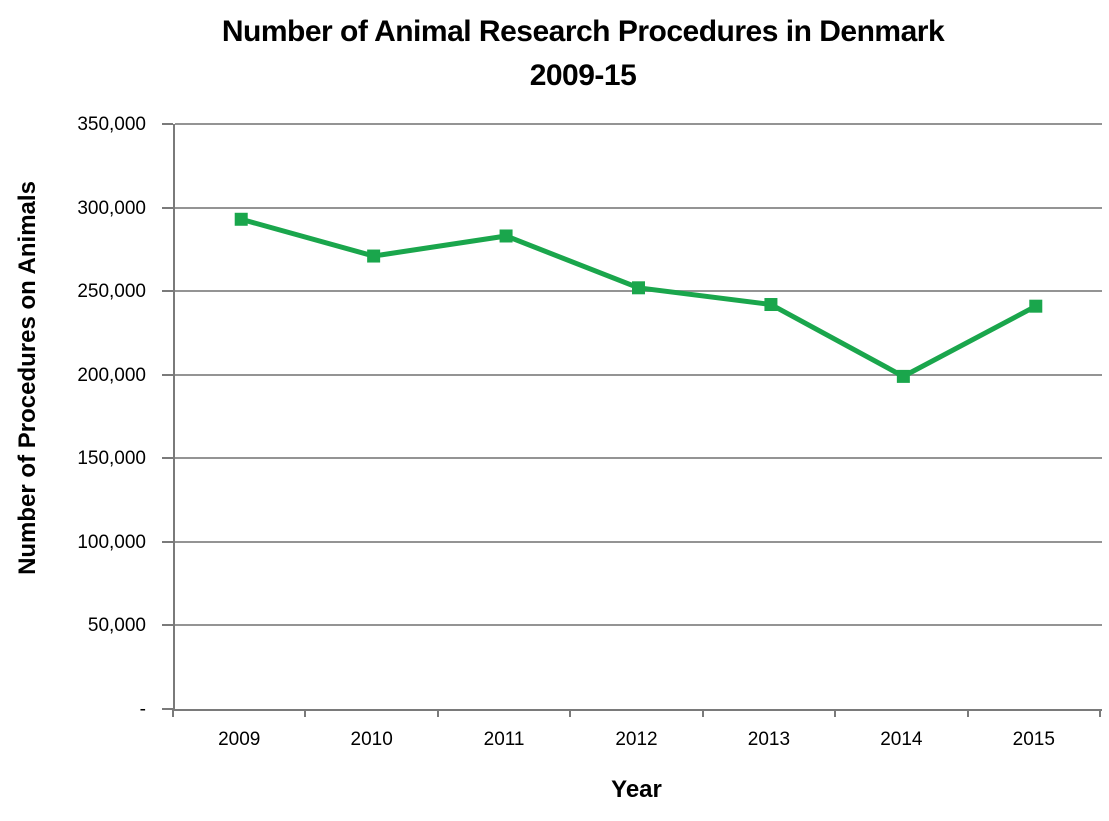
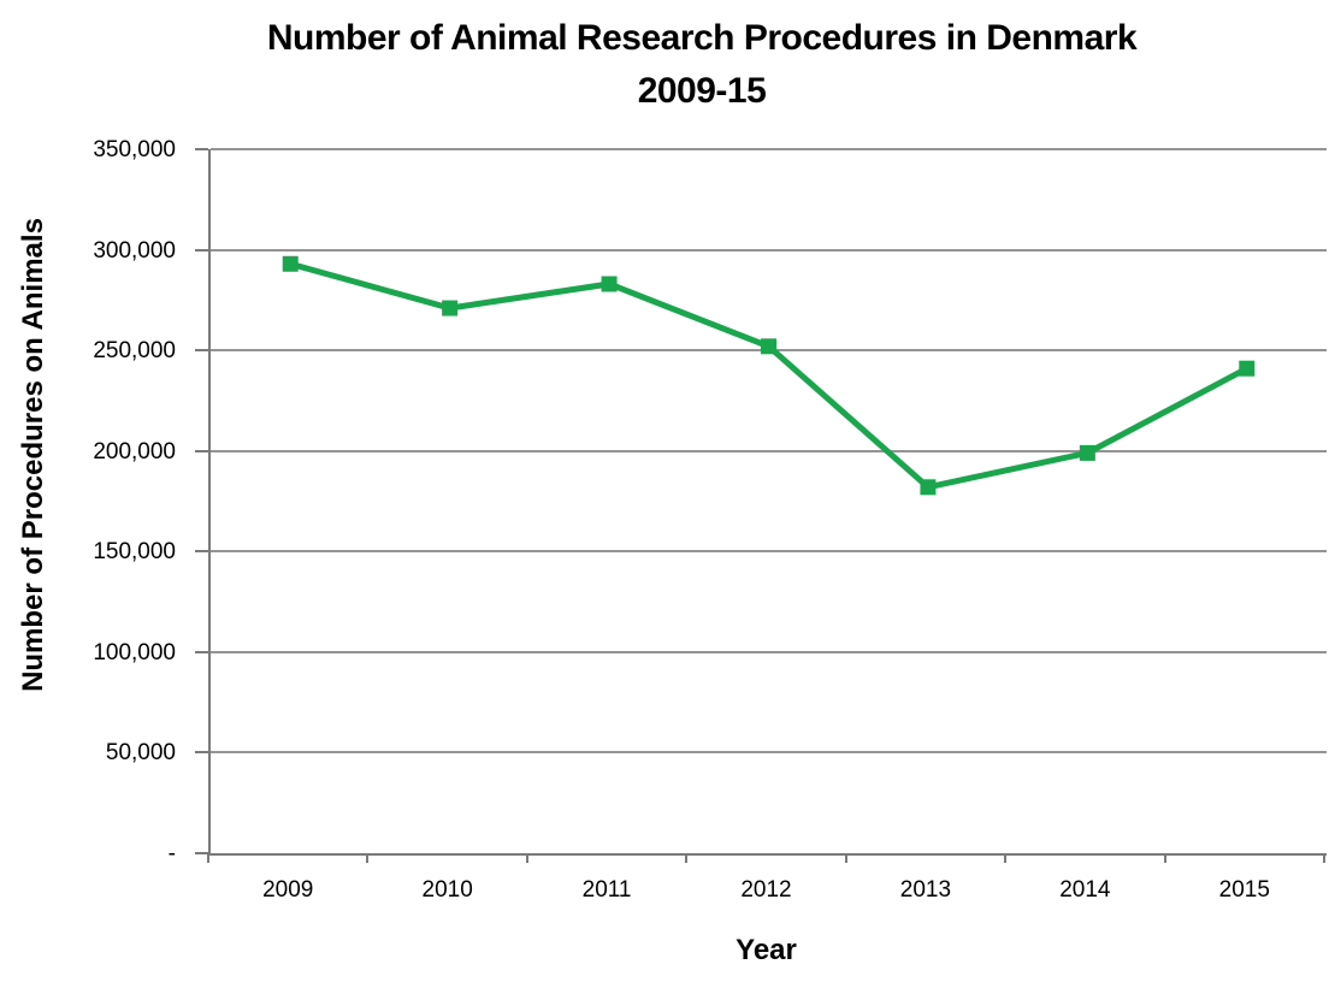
2013: 242000 -> 182000
